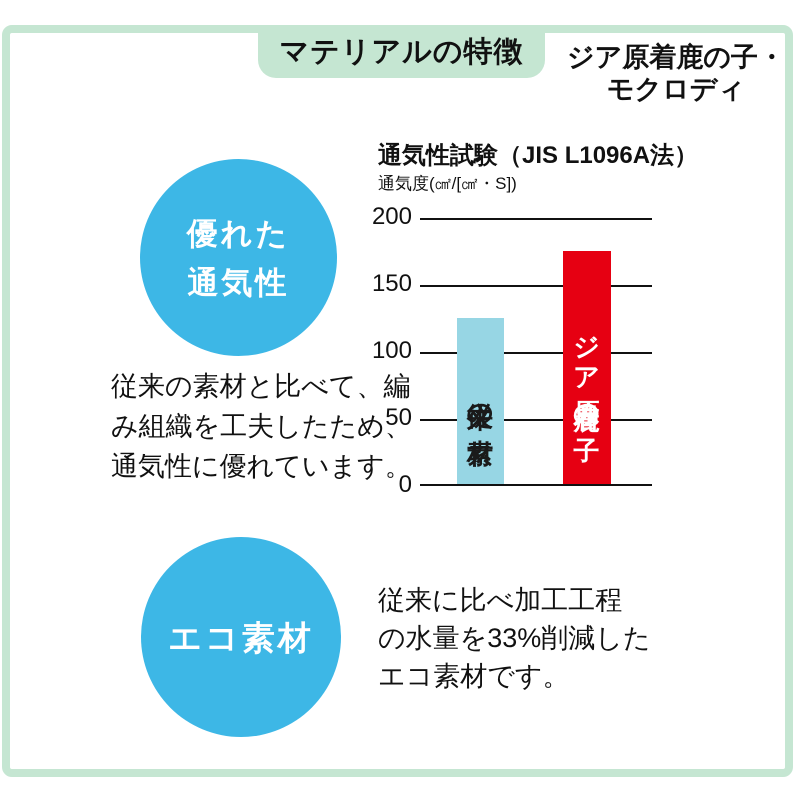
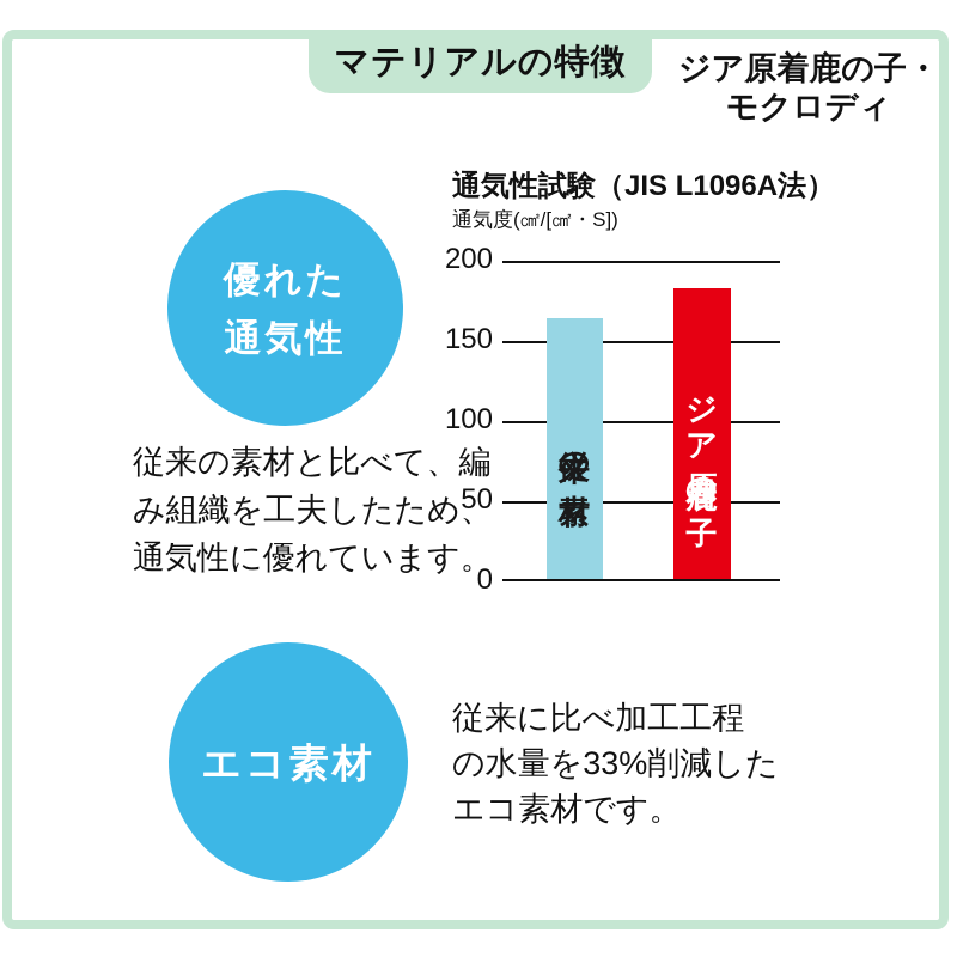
従来の素材: 125 -> 164
ジア原着鹿の子: 175 -> 183
